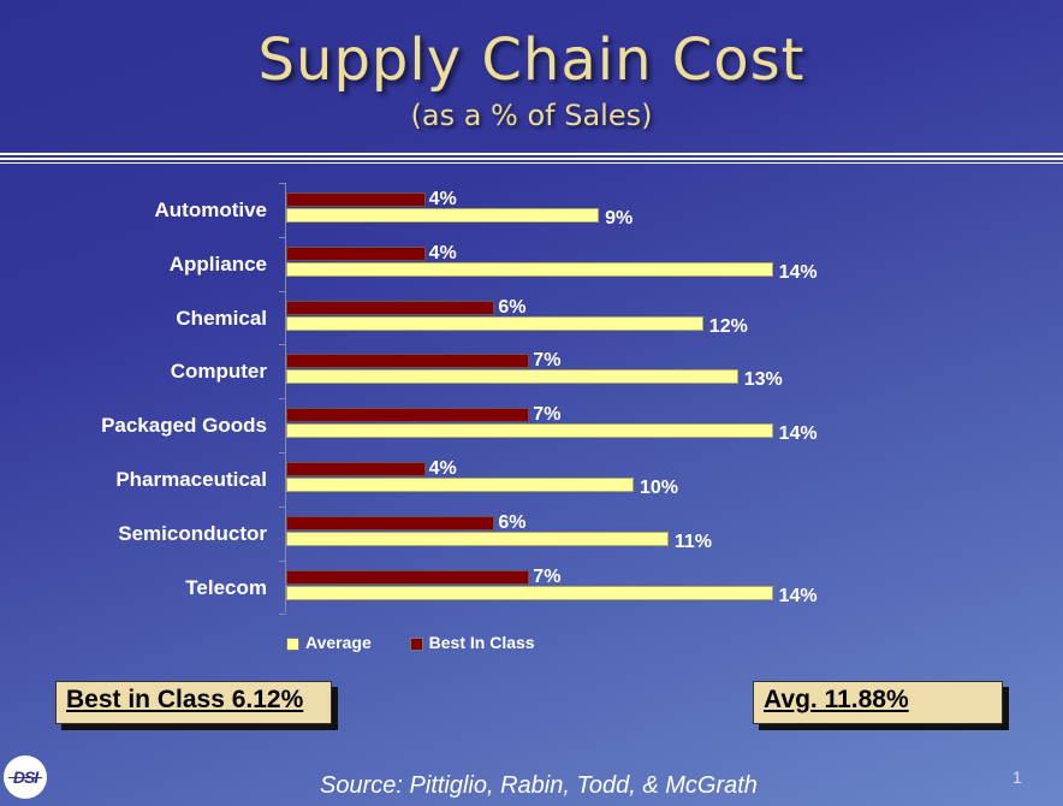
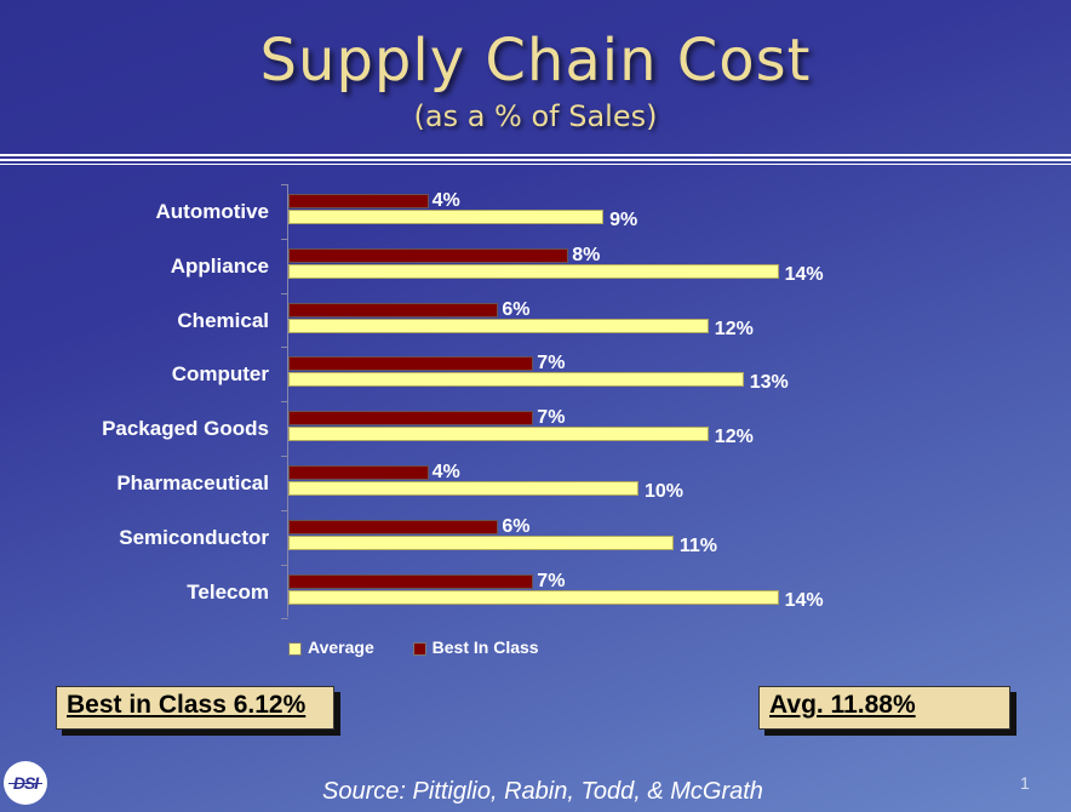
Best In Class/Appliance: 4% -> 8%
Average/Packaged Goods: 14% -> 12%
